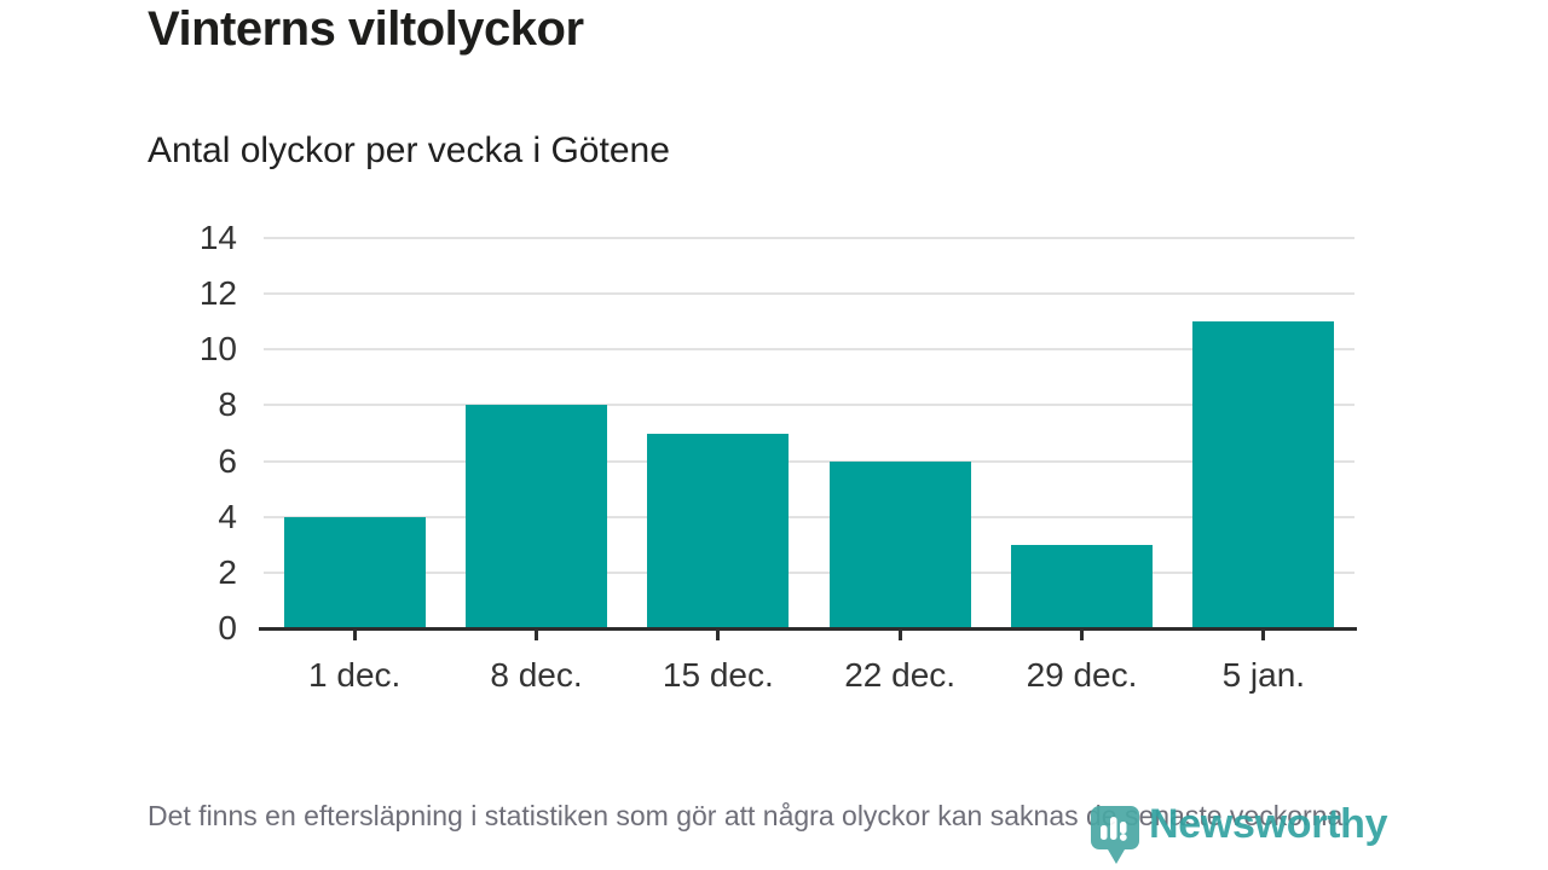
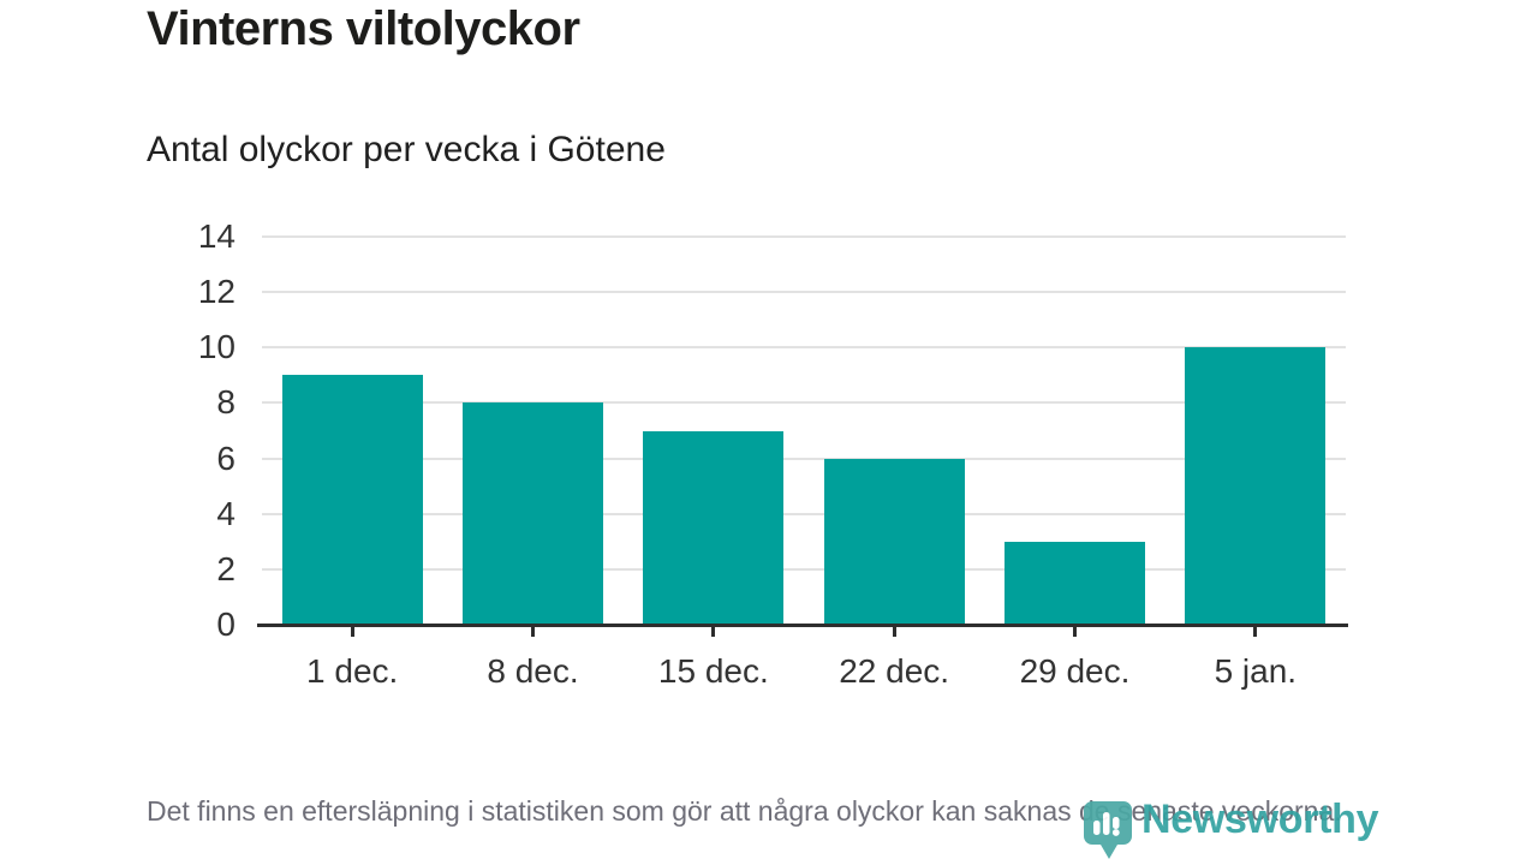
1 dec.: 4 -> 9
5 jan.: 11 -> 10
